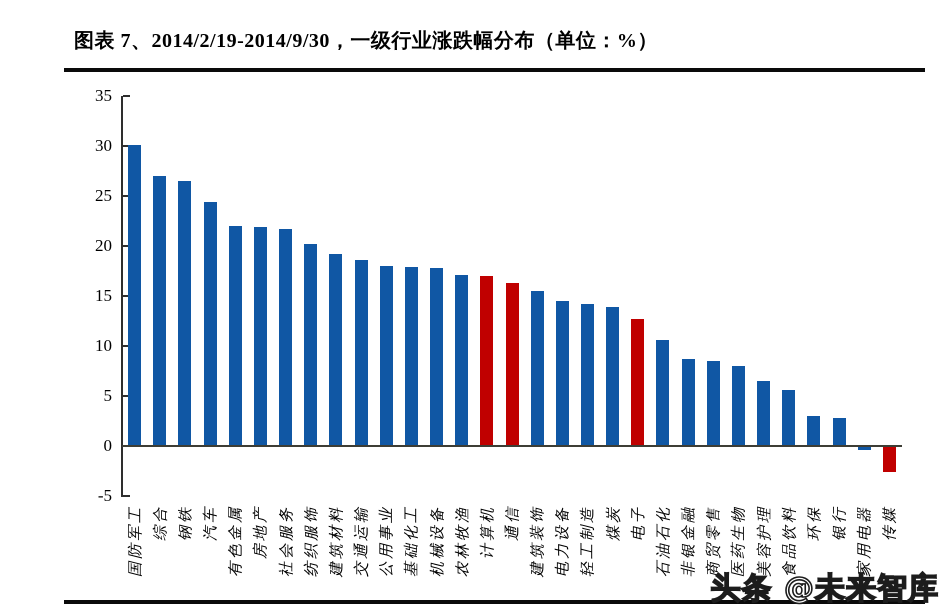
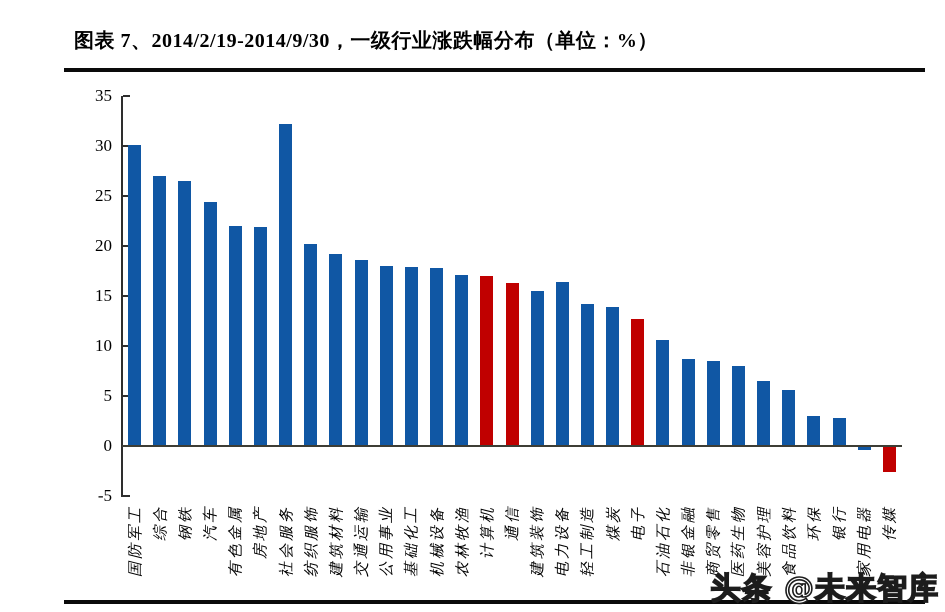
社会服务: 21.7 -> 32.2
电力设备: 14.5 -> 16.4
